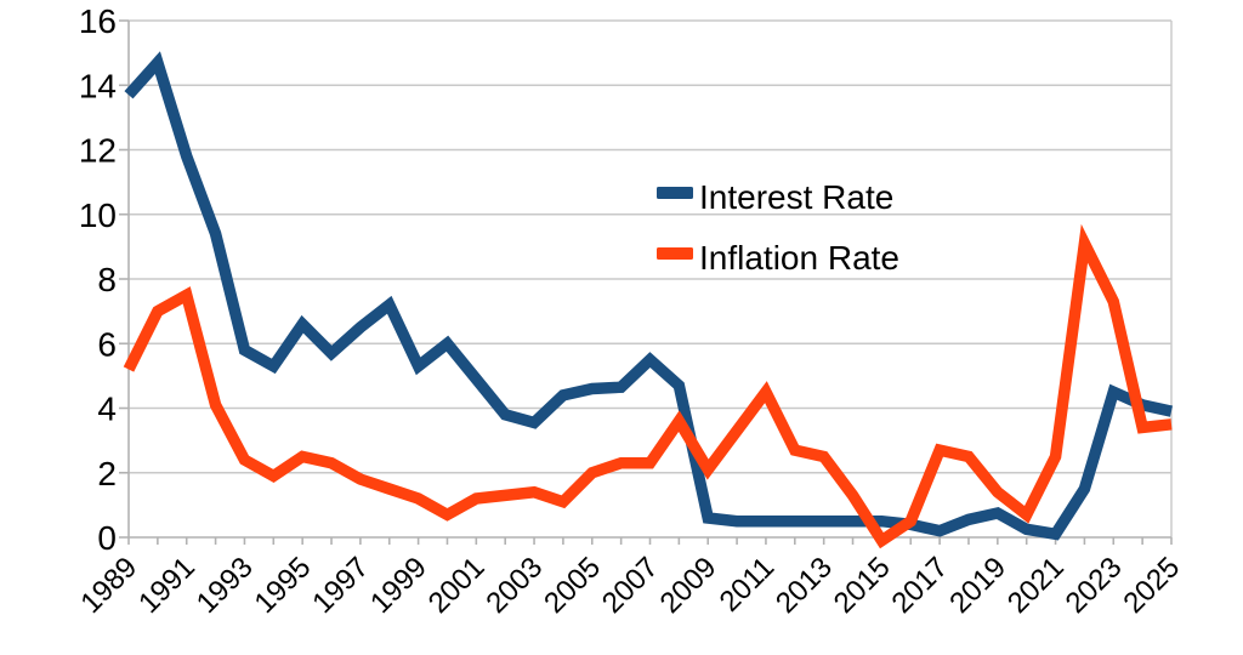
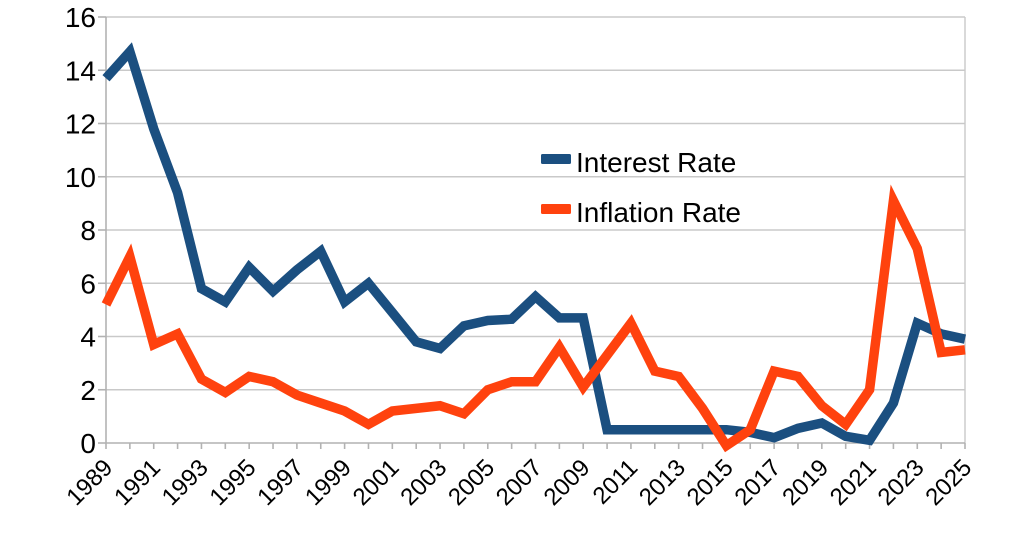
Inflation Rate/1991: 7.5 -> 3.7
Interest Rate/2009: 0.6 -> 4.7
Inflation Rate/2021: 2.5 -> 2.0
